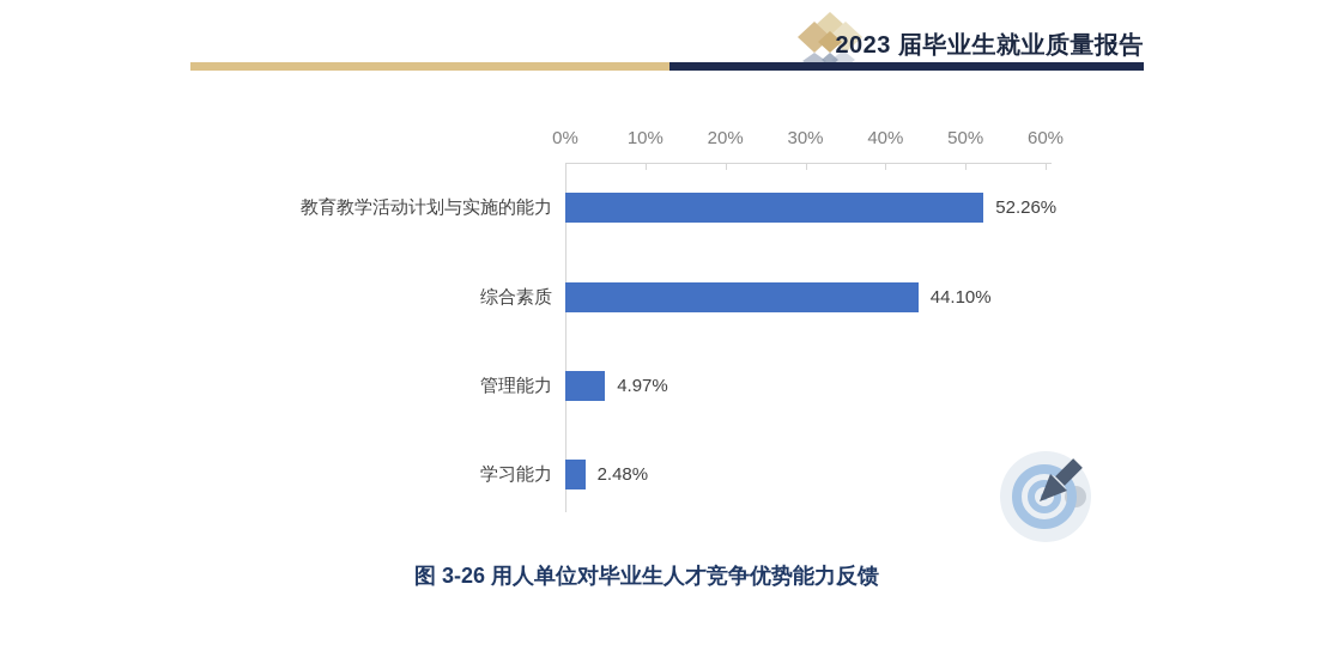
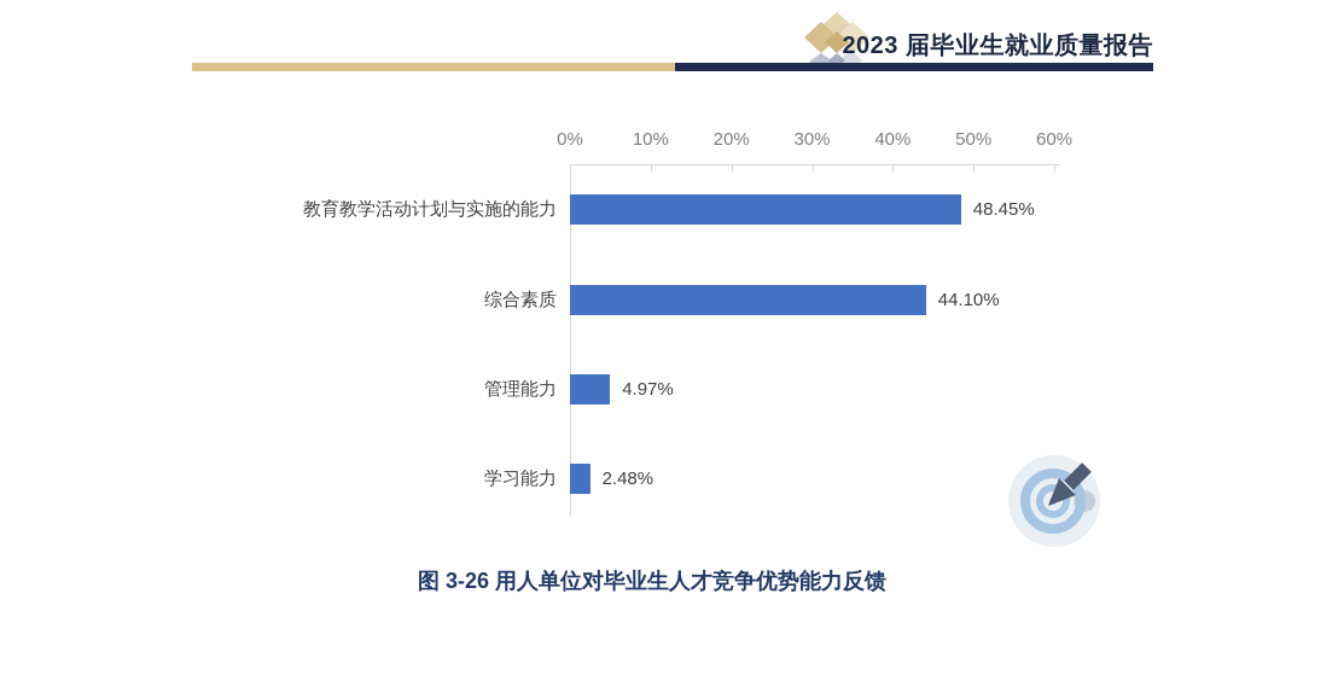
教育教学活动计划与实施的能力: 52.26% -> 48.45%
